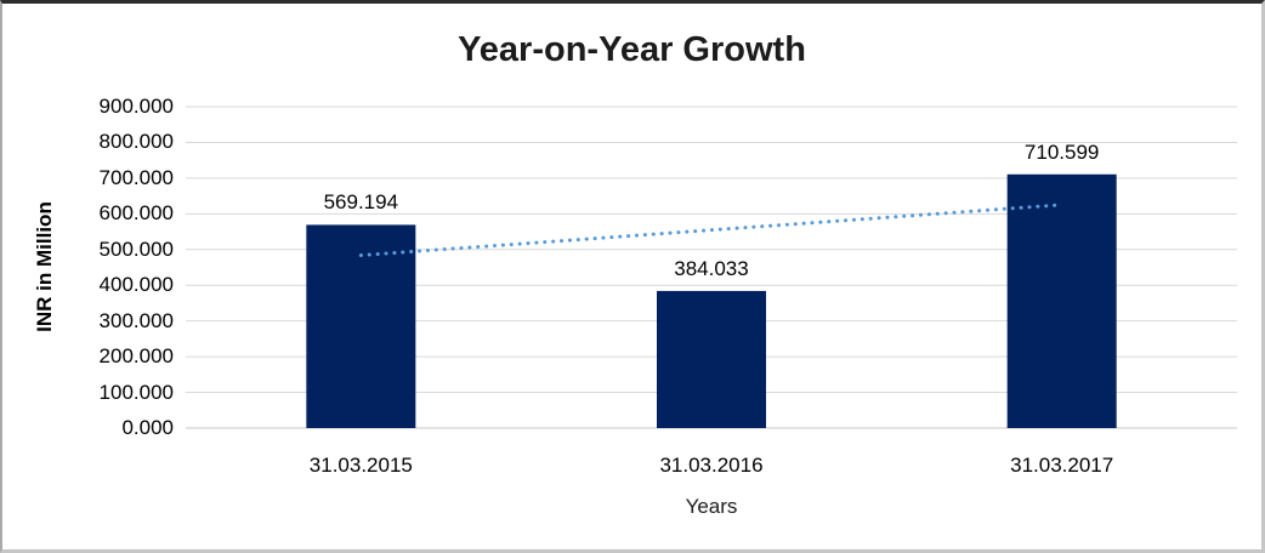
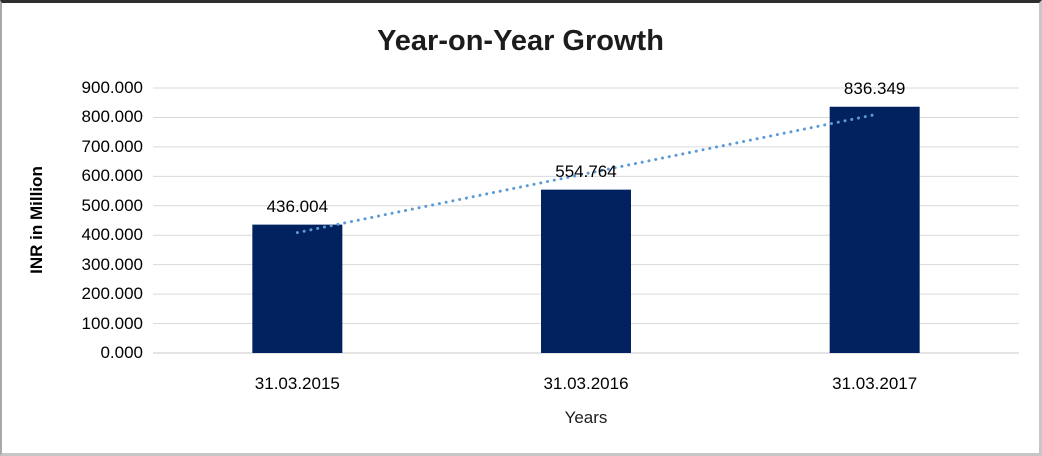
31.03.2015: 569.194 -> 436.004
31.03.2016: 384.033 -> 554.764
31.03.2017: 710.599 -> 836.349
